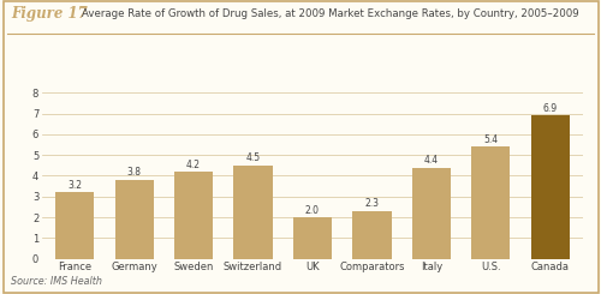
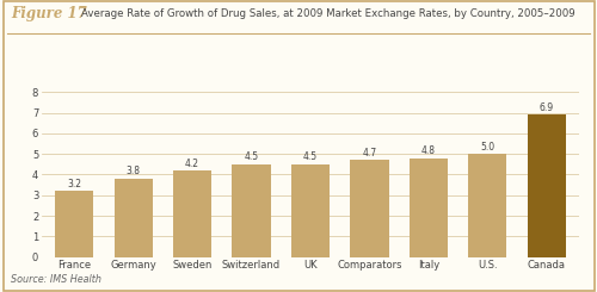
UK: 2.0 -> 4.5
Comparators: 2.3 -> 4.7
Italy: 4.4 -> 4.8
U.S.: 5.4 -> 5.0
